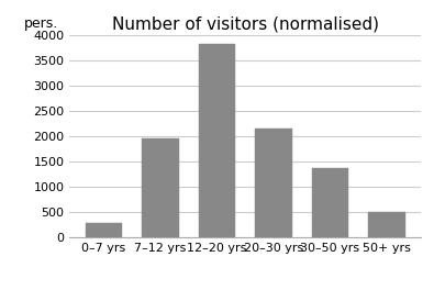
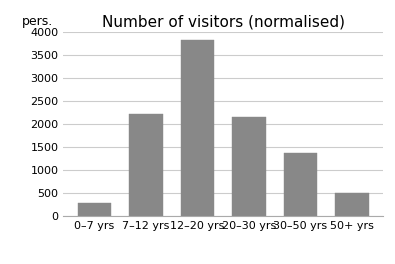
7–12 yrs: 1950 -> 2220
